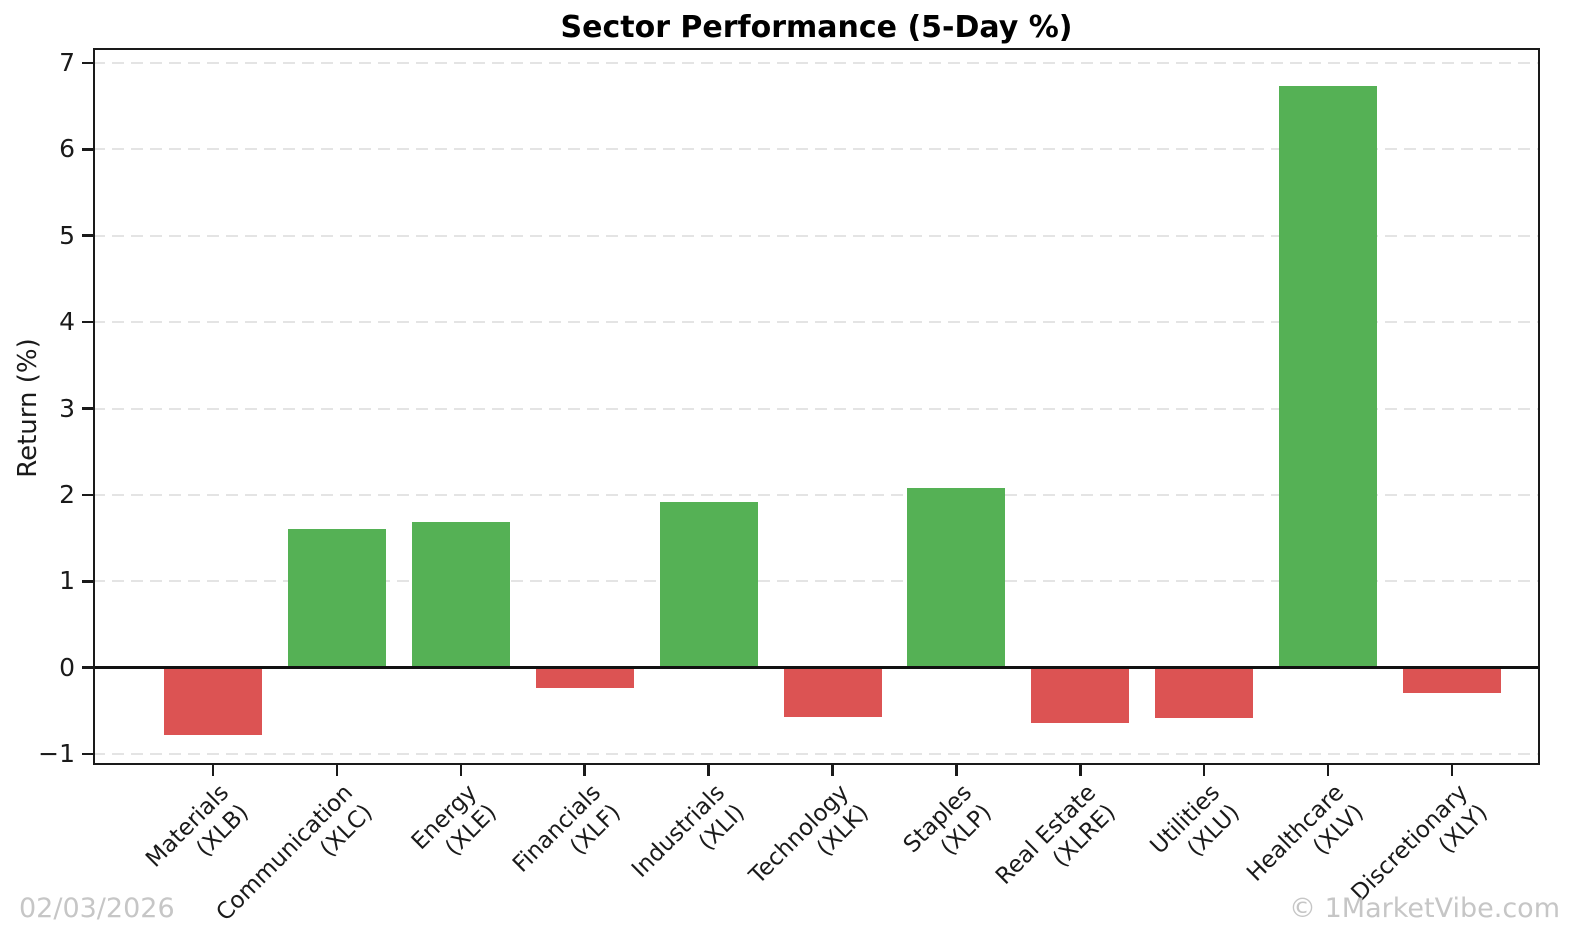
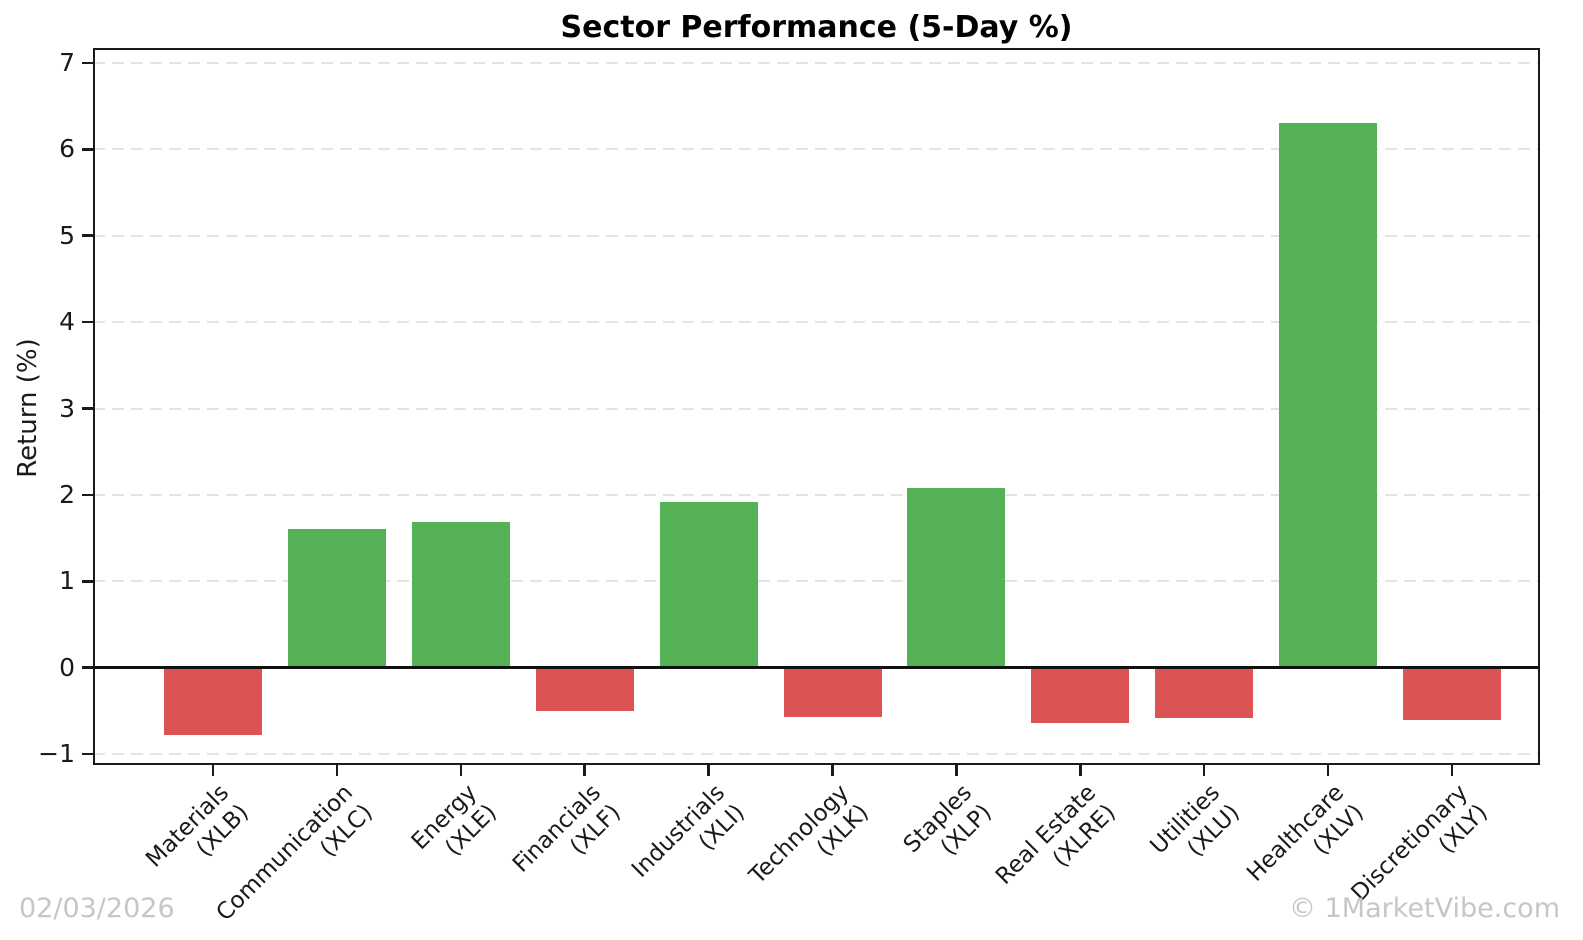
Financials (XLF): -0.2 -> -0.5
Healthcare (XLV): 6.7 -> 6.3
Discretionary (XLY): -0.3 -> -0.6
